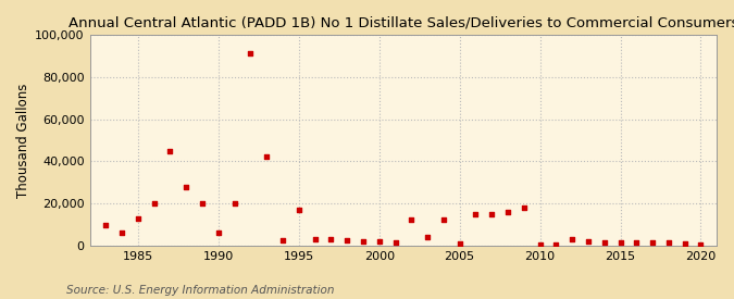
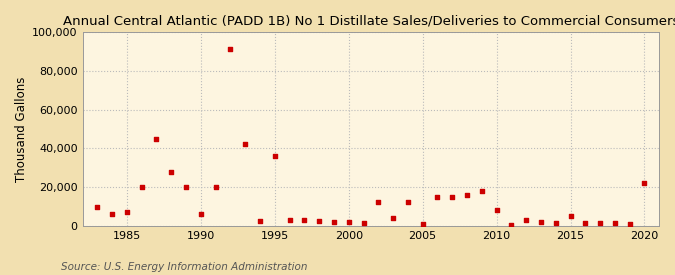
1985: 13,000 -> 7,000
1995: 17,000 -> 36,000
2010: 0 -> 8,000
2015: 2,000 -> 5,000
2020: 0 -> 22,000
